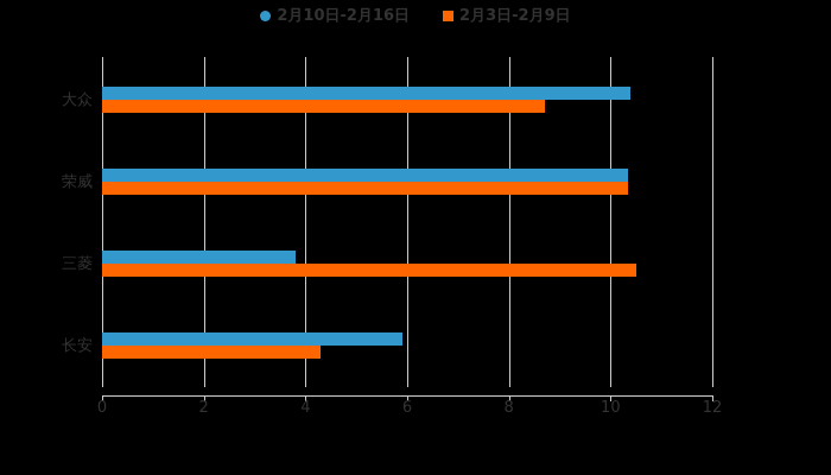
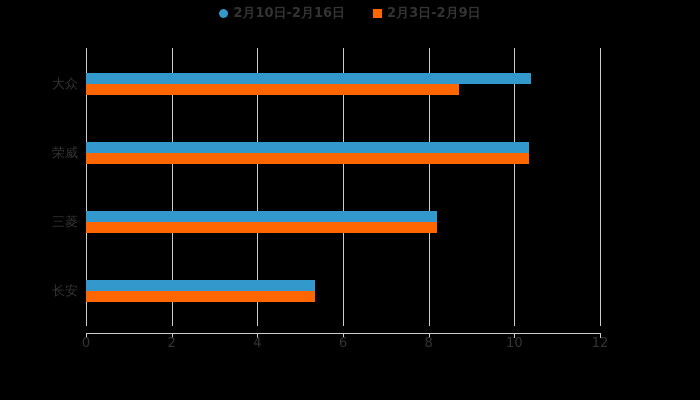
2月10日-2月16日/三菱: 3.8 -> 8.2
2月3日-2月9日/三菱: 10.5 -> 8.2
2月10日-2月16日/长安: 5.9 -> 5.3
2月3日-2月9日/长安: 4.3 -> 5.3
